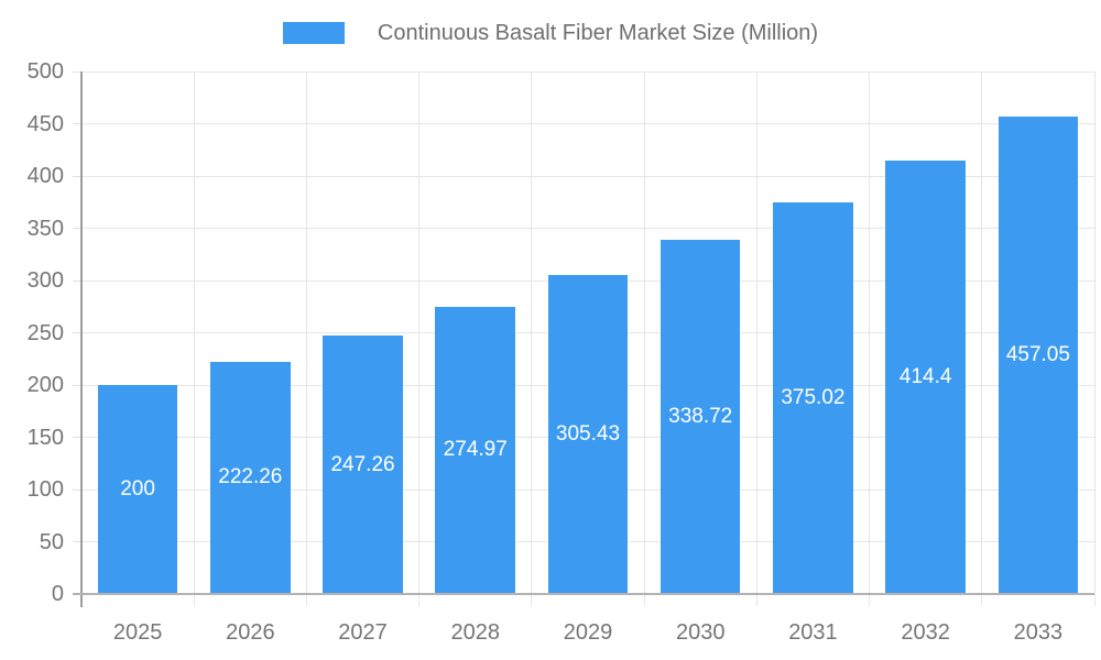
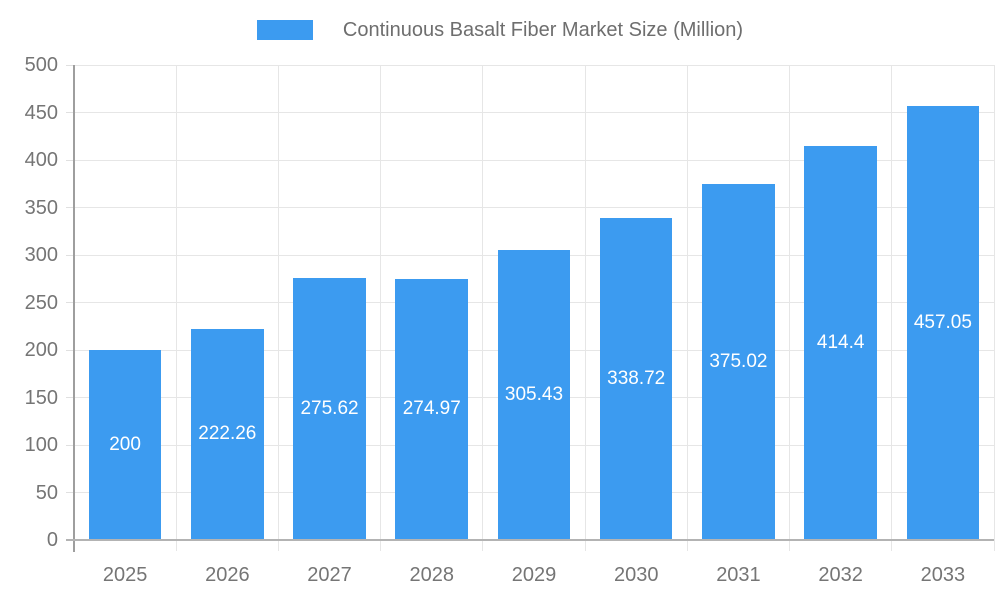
2027: 247.26 -> 275.62
